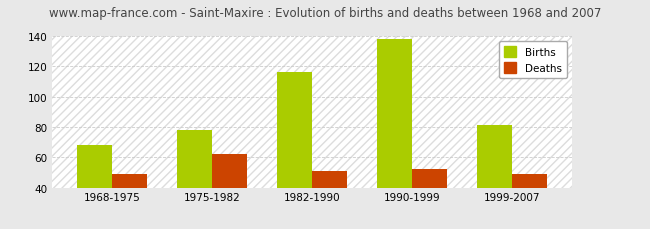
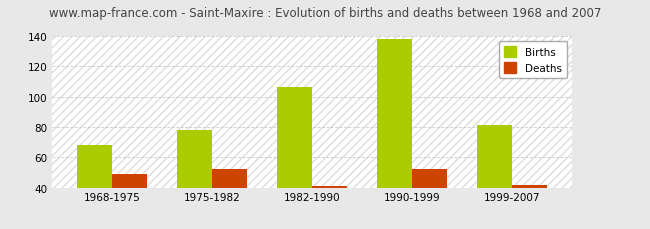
Deaths/1975-1982: 62 -> 52
Births/1982-1990: 116 -> 106
Deaths/1982-1990: 51 -> 41
Deaths/1999-2007: 49 -> 42
